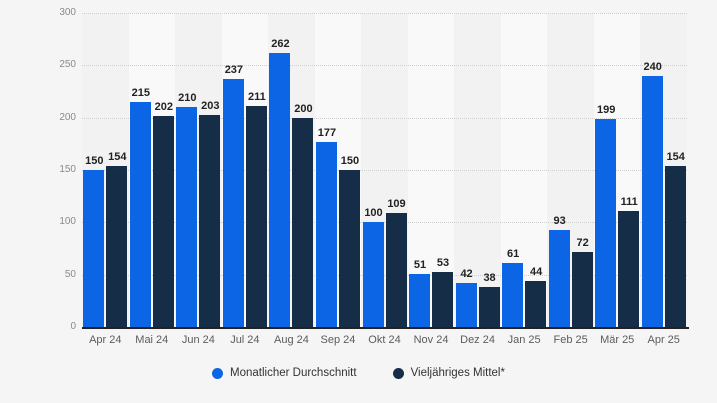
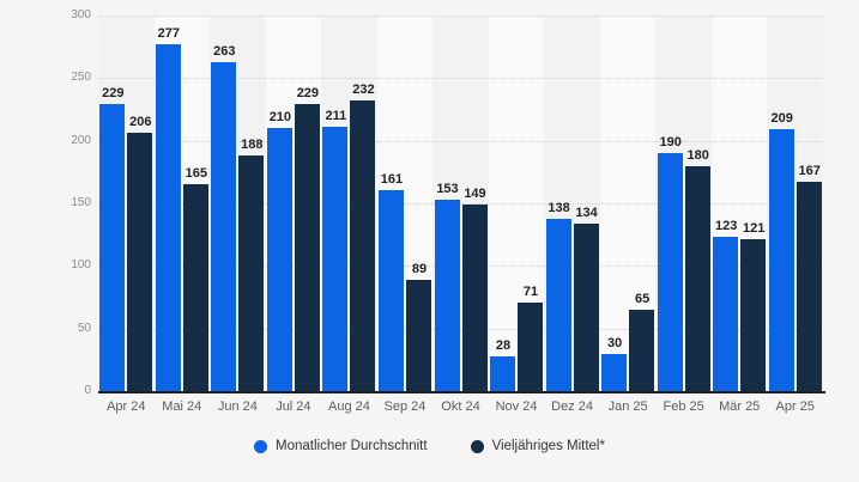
Monatlicher Durchschnitt/Apr 24: 150 -> 229
Vieljähriges Mittel*/Apr 24: 154 -> 206
Monatlicher Durchschnitt/Mai 24: 215 -> 277
Vieljähriges Mittel*/Mai 24: 202 -> 165
Monatlicher Durchschnitt/Jun 24: 210 -> 263
Vieljähriges Mittel*/Jun 24: 203 -> 188
Monatlicher Durchschnitt/Jul 24: 237 -> 210
Vieljähriges Mittel*/Jul 24: 211 -> 229
Monatlicher Durchschnitt/Aug 24: 262 -> 211
Vieljähriges Mittel*/Aug 24: 200 -> 232
Monatlicher Durchschnitt/Sep 24: 177 -> 161
Vieljähriges Mittel*/Sep 24: 150 -> 89
Monatlicher Durchschnitt/Okt 24: 100 -> 153
Vieljähriges Mittel*/Okt 24: 109 -> 149
Monatlicher Durchschnitt/Nov 24: 51 -> 28
Vieljähriges Mittel*/Nov 24: 53 -> 71
Monatlicher Durchschnitt/Dez 24: 42 -> 138
Vieljähriges Mittel*/Dez 24: 38 -> 134
Monatlicher Durchschnitt/Jan 25: 61 -> 30
Vieljähriges Mittel*/Jan 25: 44 -> 65
Monatlicher Durchschnitt/Feb 25: 93 -> 190
Vieljähriges Mittel*/Feb 25: 72 -> 180
Monatlicher Durchschnitt/Mär 25: 199 -> 123
Vieljähriges Mittel*/Mär 25: 111 -> 121
Monatlicher Durchschnitt/Apr 25: 240 -> 209
Vieljähriges Mittel*/Apr 25: 154 -> 167
